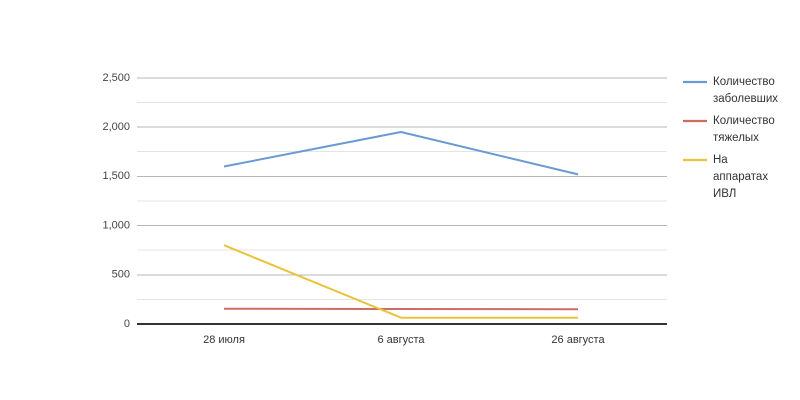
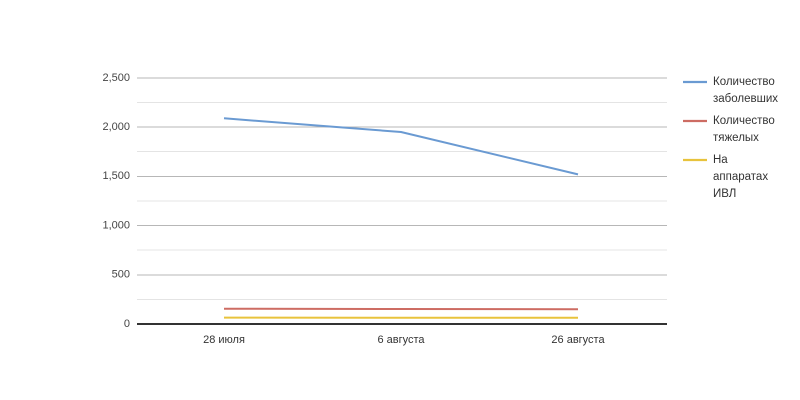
Количество заболевших/28 июля: 1600 -> 2100
На аппаратах ИВЛ/28 июля: 800 -> 100
